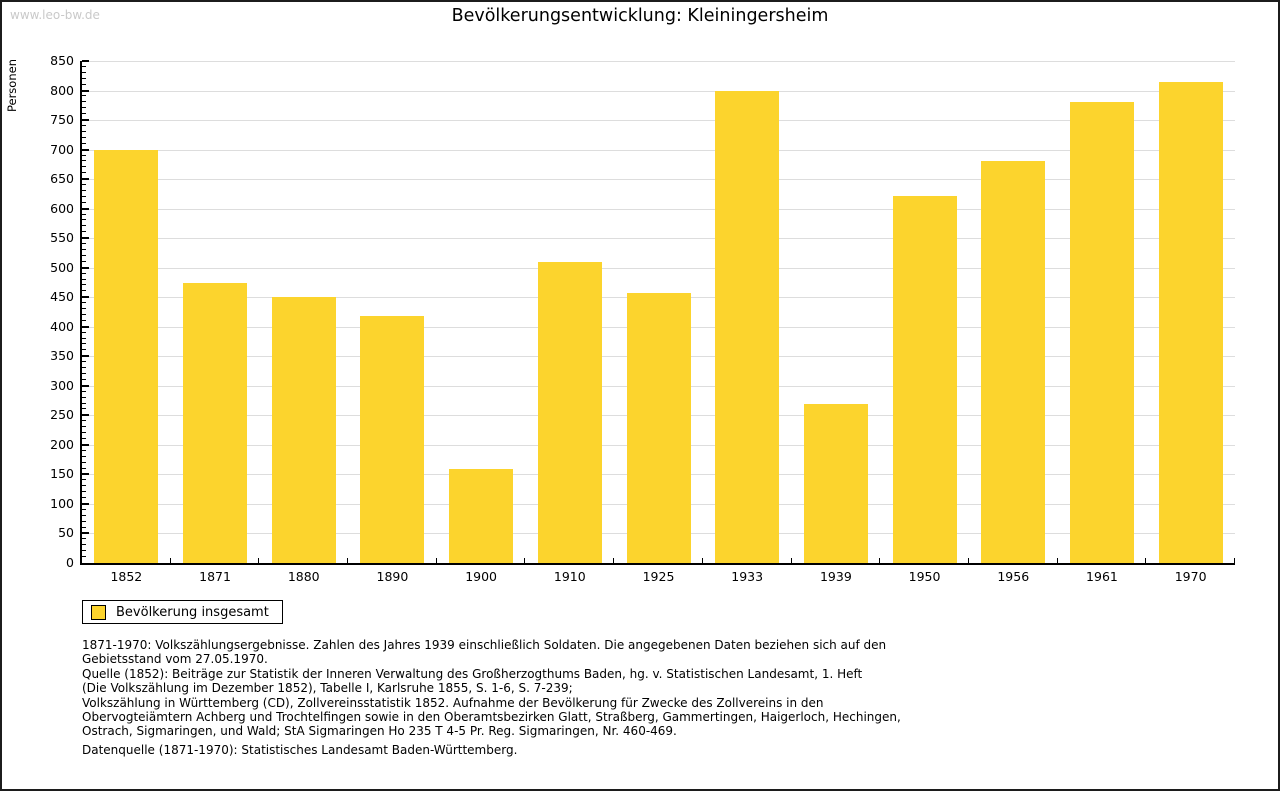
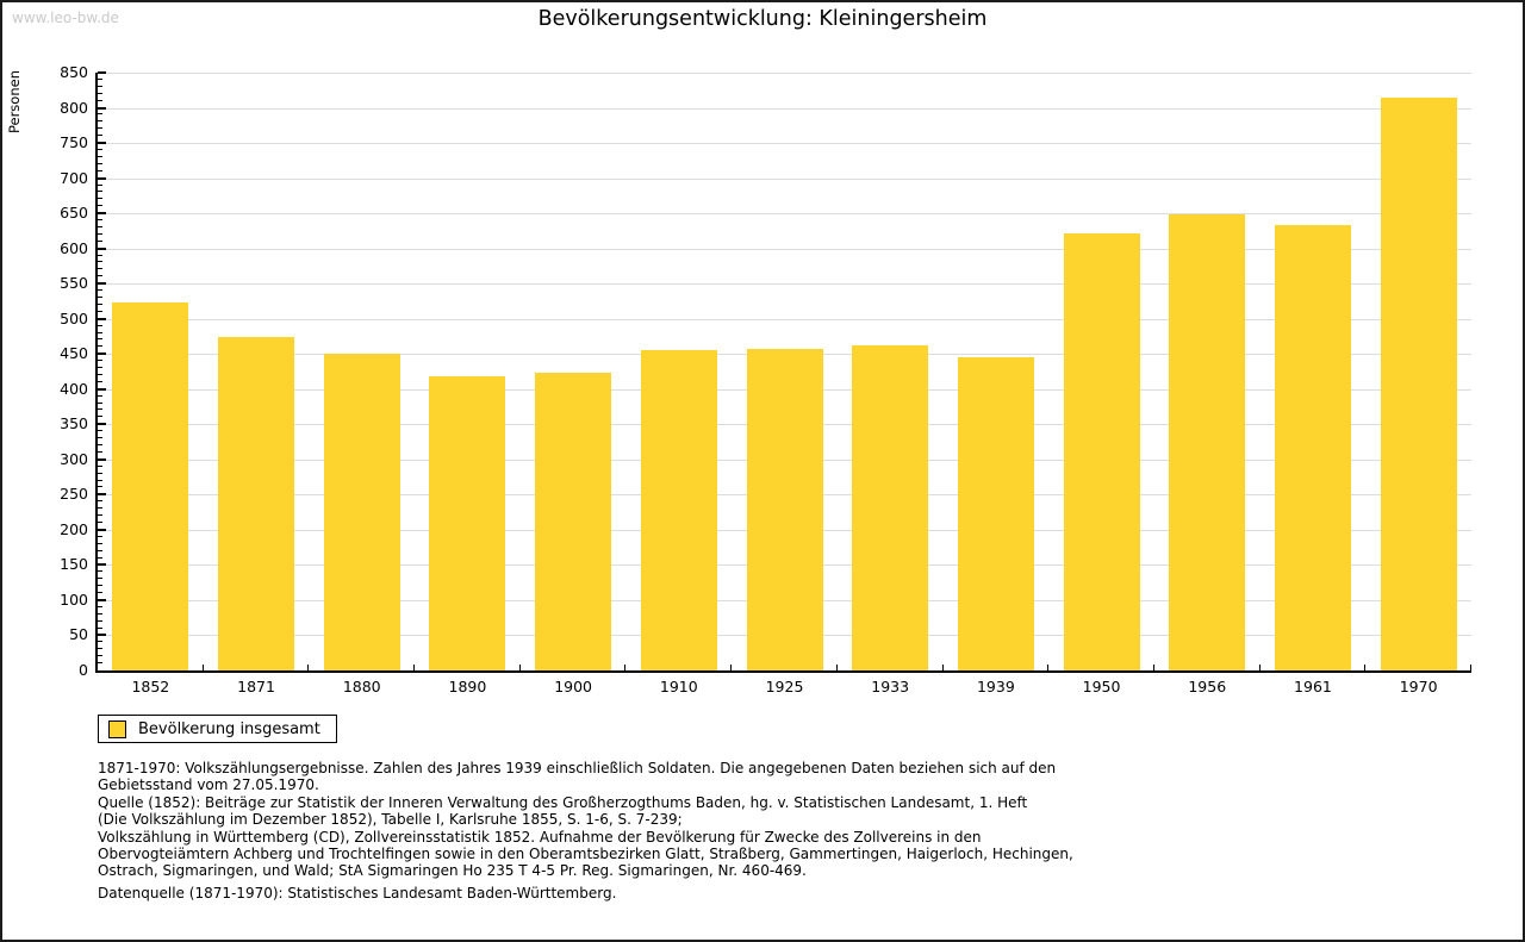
1852: 700 -> 520
1900: 160 -> 420
1910: 510 -> 460
1933: 800 -> 460
1939: 270 -> 440
1956: 680 -> 650
1961: 780 -> 630
